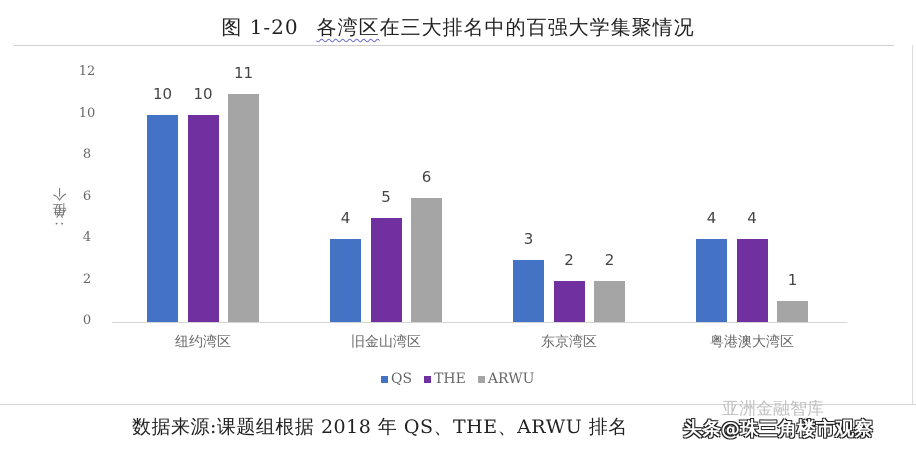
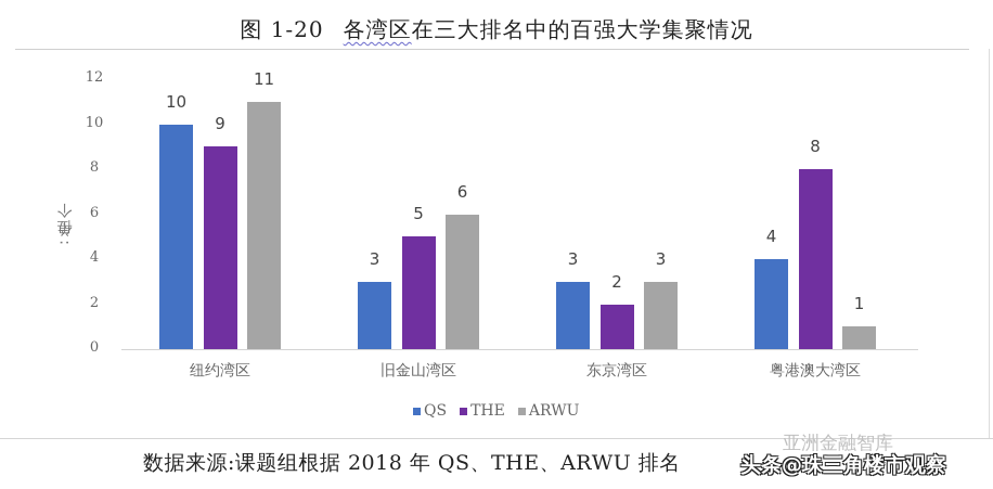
THE/纽约湾区: 10 -> 9
QS/旧金山湾区: 4 -> 3
ARWU/东京湾区: 2 -> 3
THE/粤港澳大湾区: 4 -> 8
